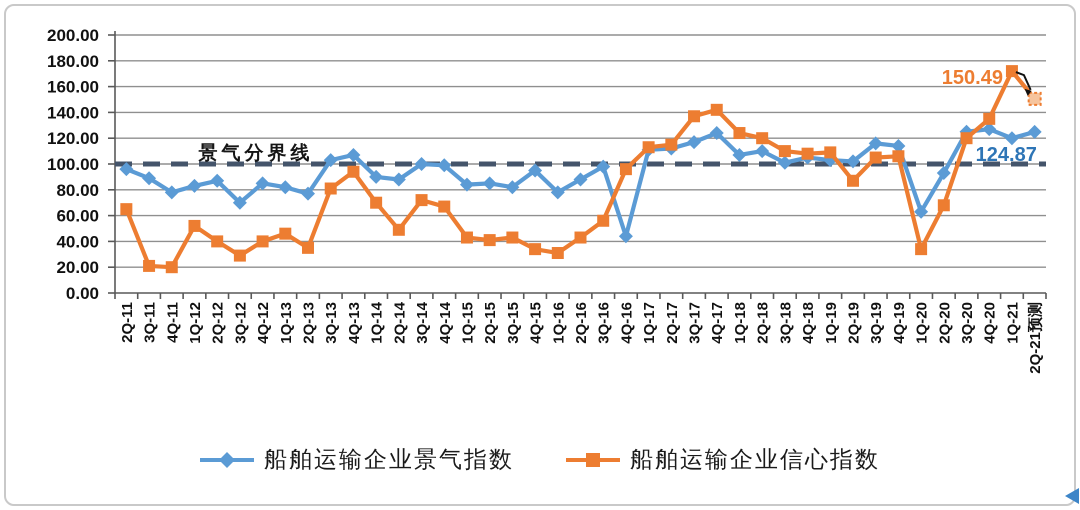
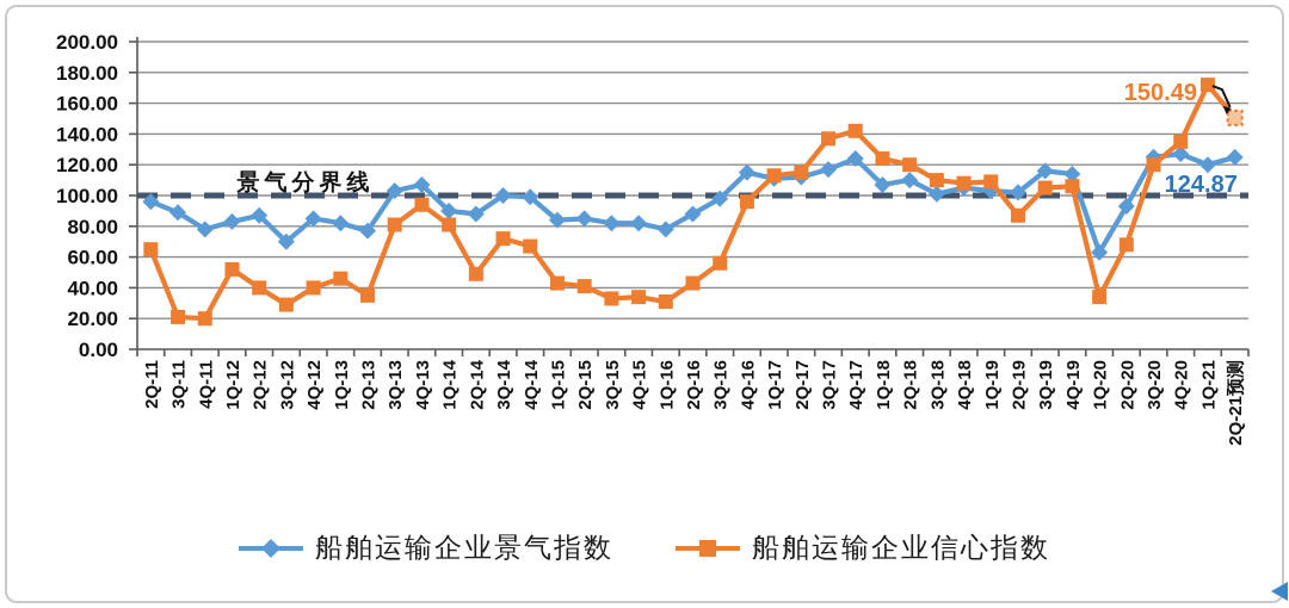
船舶运输企业信心指数/1Q-14: 70 -> 81
船舶运输企业信心指数/3Q-15: 43 -> 33
船舶运输企业景气指数/4Q-15: 95 -> 82
船舶运输企业景气指数/4Q-16: 44 -> 115
